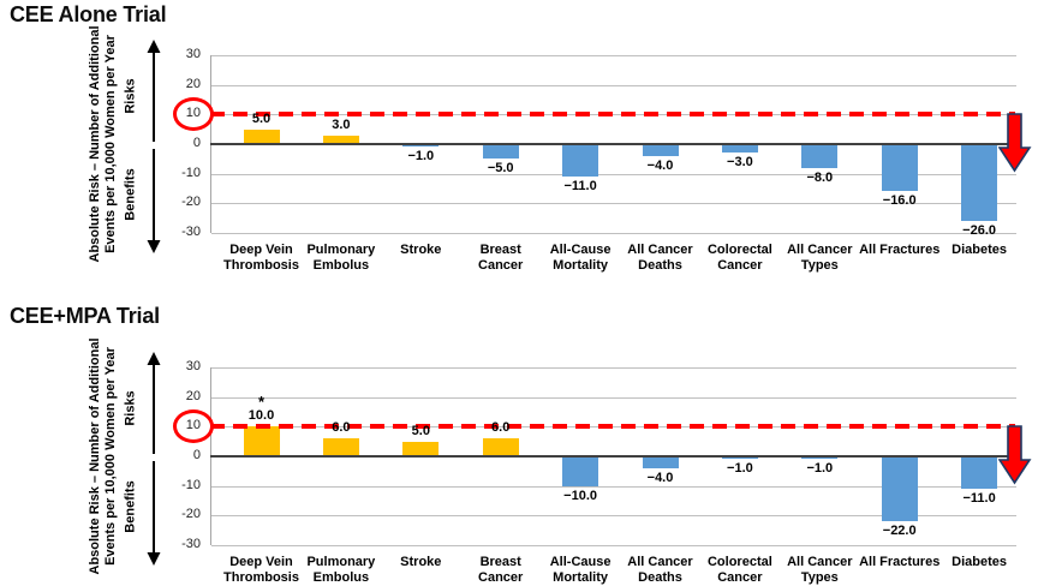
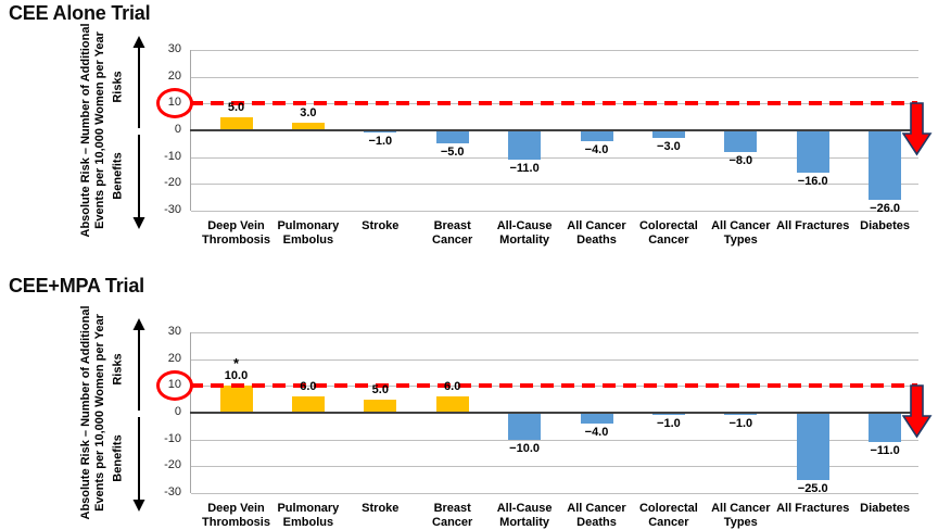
CEE+MPA Trial/All Fractures: −22.0 -> −25.0
